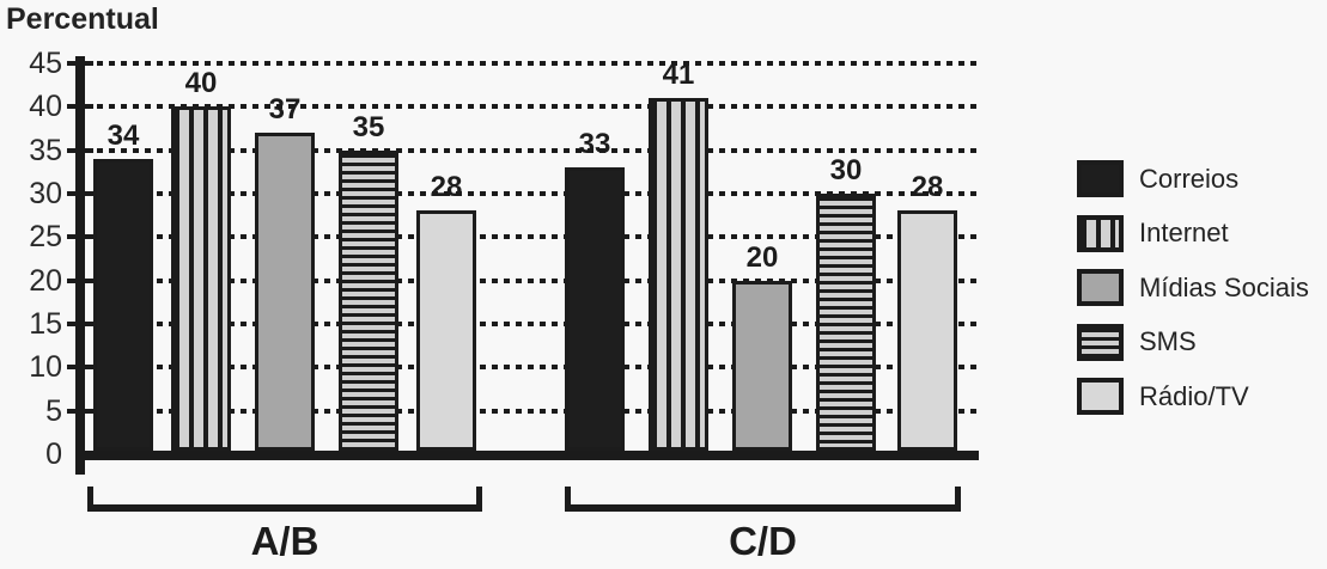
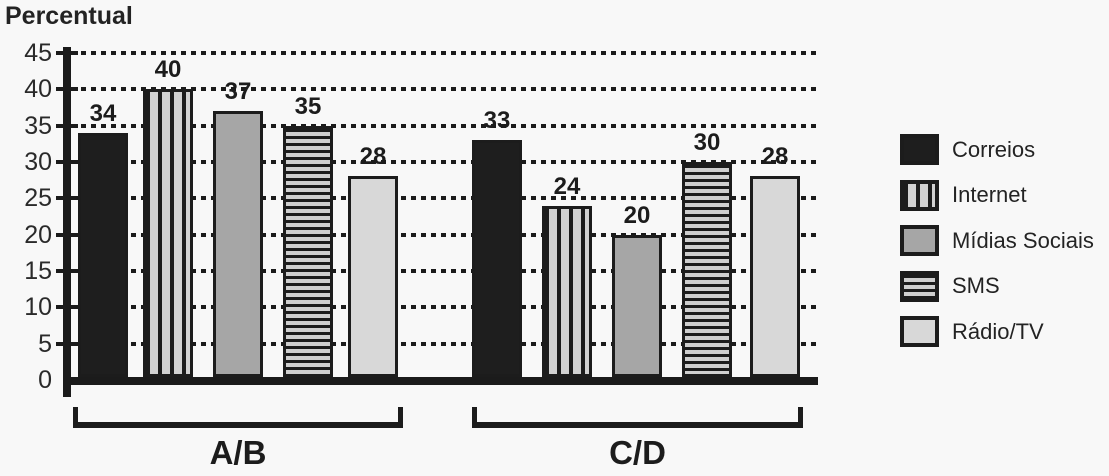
Internet/C/D: 41 -> 24
